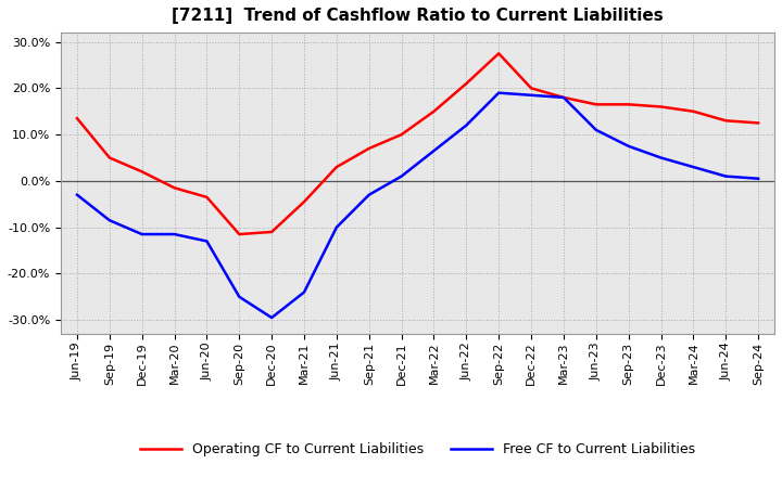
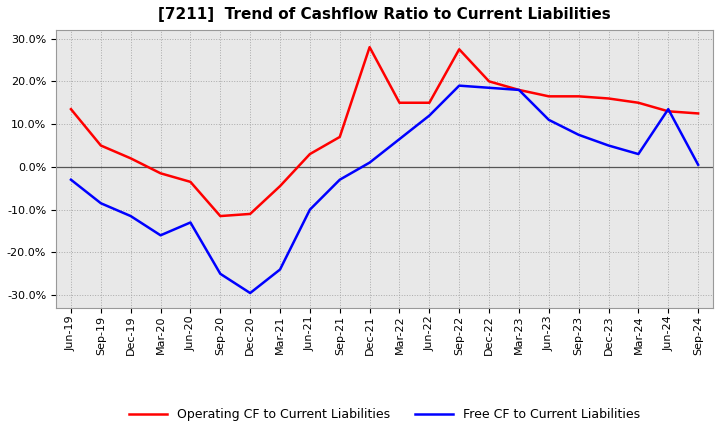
Free CF to Current Liabilities/Mar-20: -11.5% -> -16.0%
Operating CF to Current Liabilities/Dec-21: 10.0% -> 28.0%
Operating CF to Current Liabilities/Jun-22: 21.0% -> 15.0%
Free CF to Current Liabilities/Jun-24: 1.0% -> 13.5%
